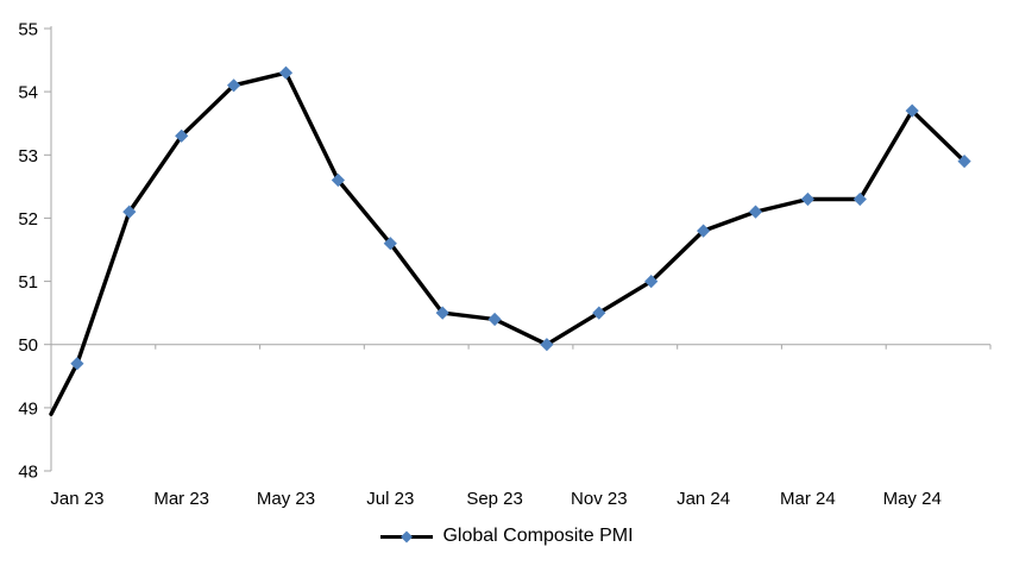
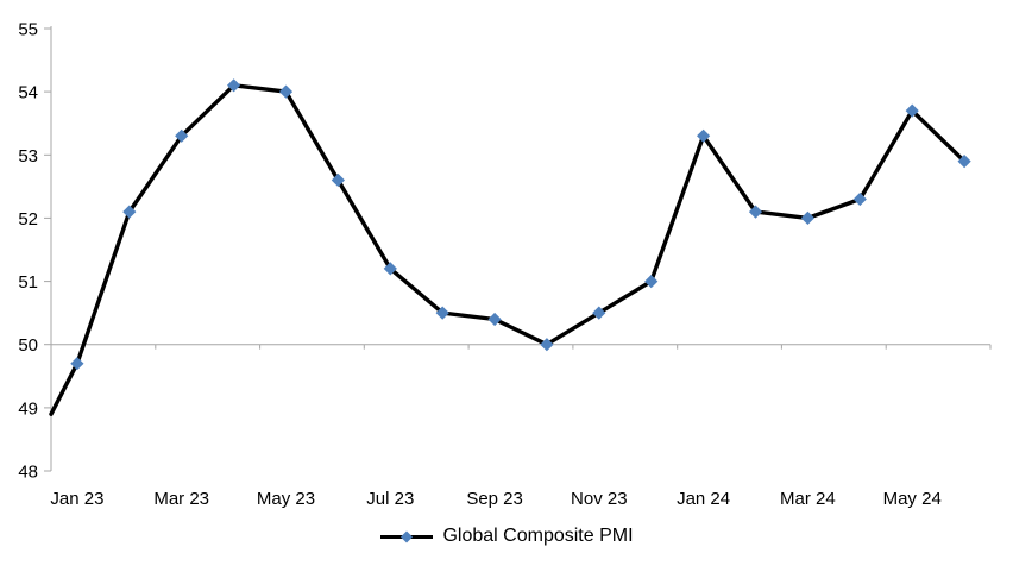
May 23: 54.3 -> 54.0
Jul 23: 51.6 -> 51.2
Jan 24: 51.8 -> 53.3
Mar 24: 52.3 -> 52.0
